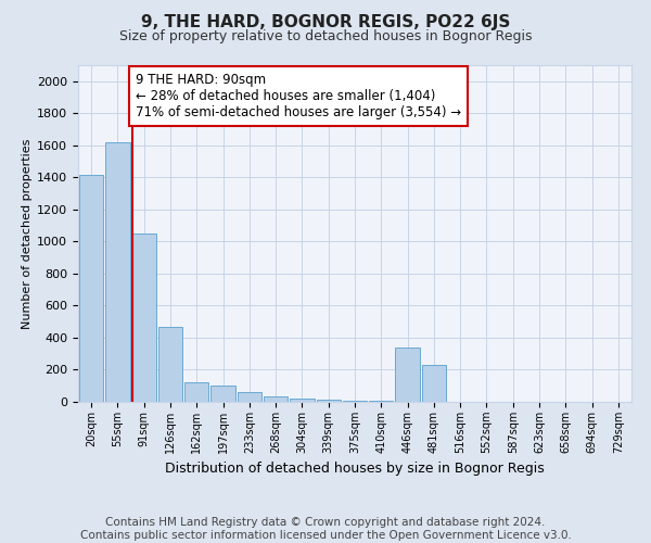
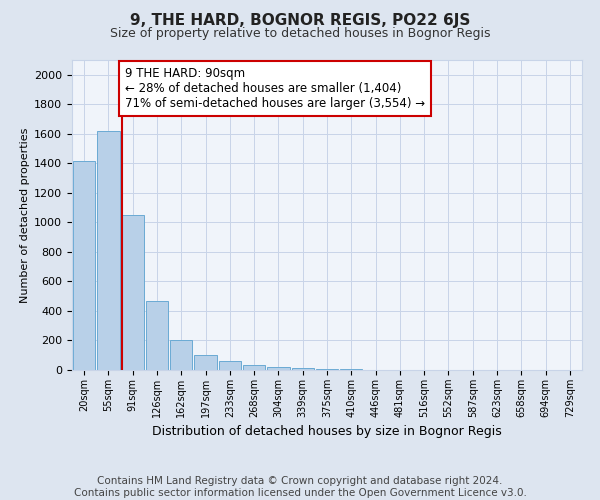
162sqm: 120 -> 200
446sqm: 340 -> 0
481sqm: 230 -> 0
